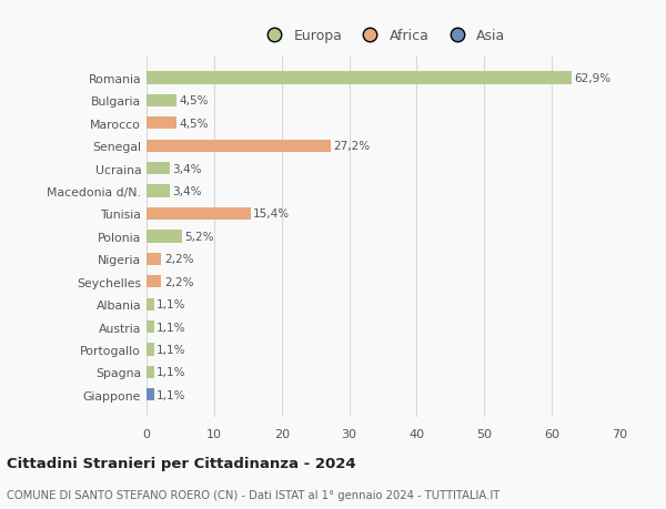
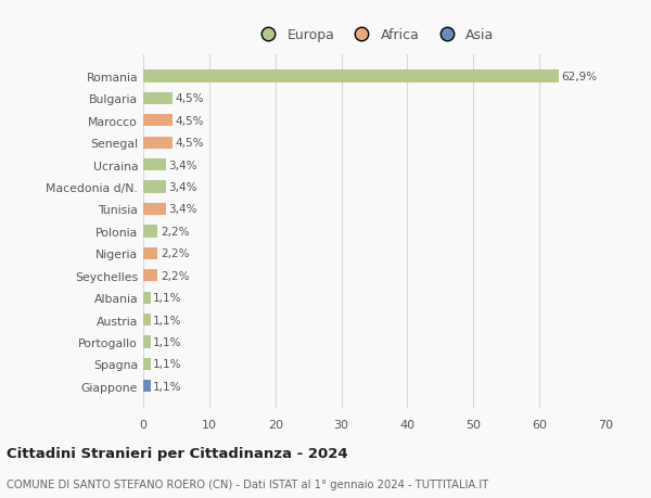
Senegal: 27,2% -> 4,5%
Tunisia: 15,4% -> 3,4%
Polonia: 5,2% -> 2,2%
